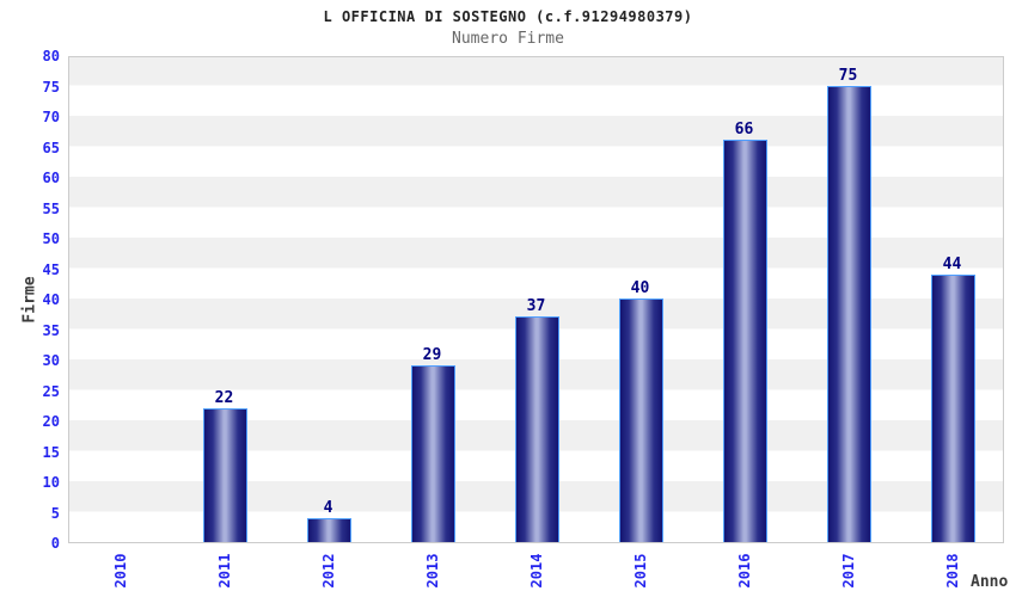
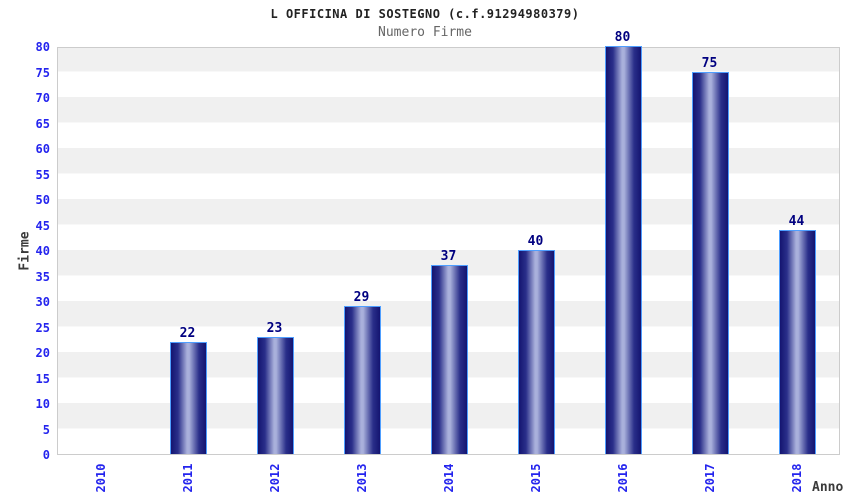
2012: 4 -> 23
2016: 66 -> 80
